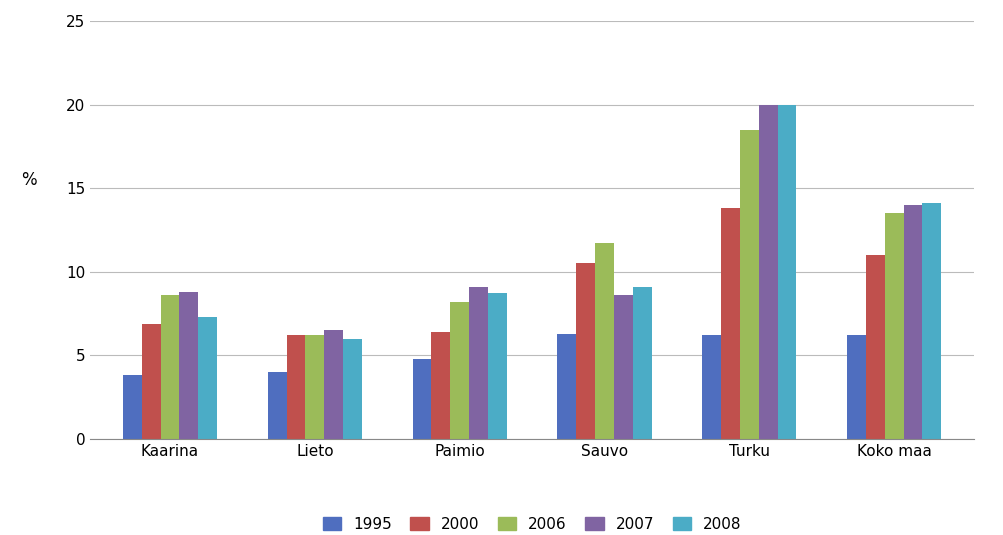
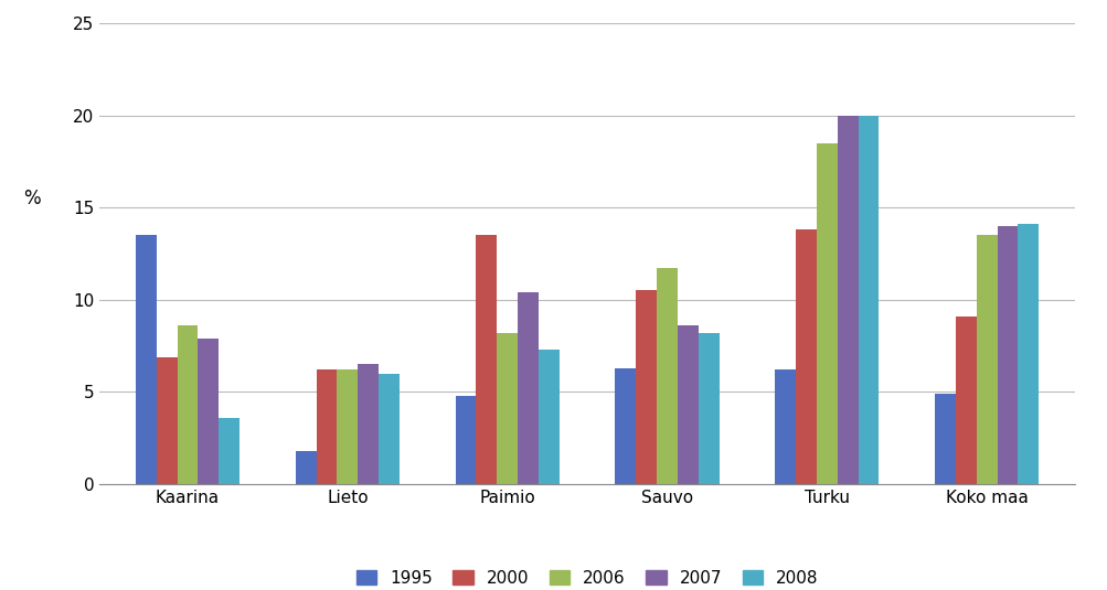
1995/Kaarina: 3.8 -> 13.5
2007/Kaarina: 8.8 -> 7.9
2008/Kaarina: 7.3 -> 3.6
1995/Lieto: 4.0 -> 1.8
2000/Paimio: 6.4 -> 13.5
2007/Paimio: 9.1 -> 10.4
2008/Paimio: 8.7 -> 7.3
2008/Sauvo: 9.1 -> 8.2
1995/Koko maa: 6.2 -> 4.9
2000/Koko maa: 11.0 -> 9.1
